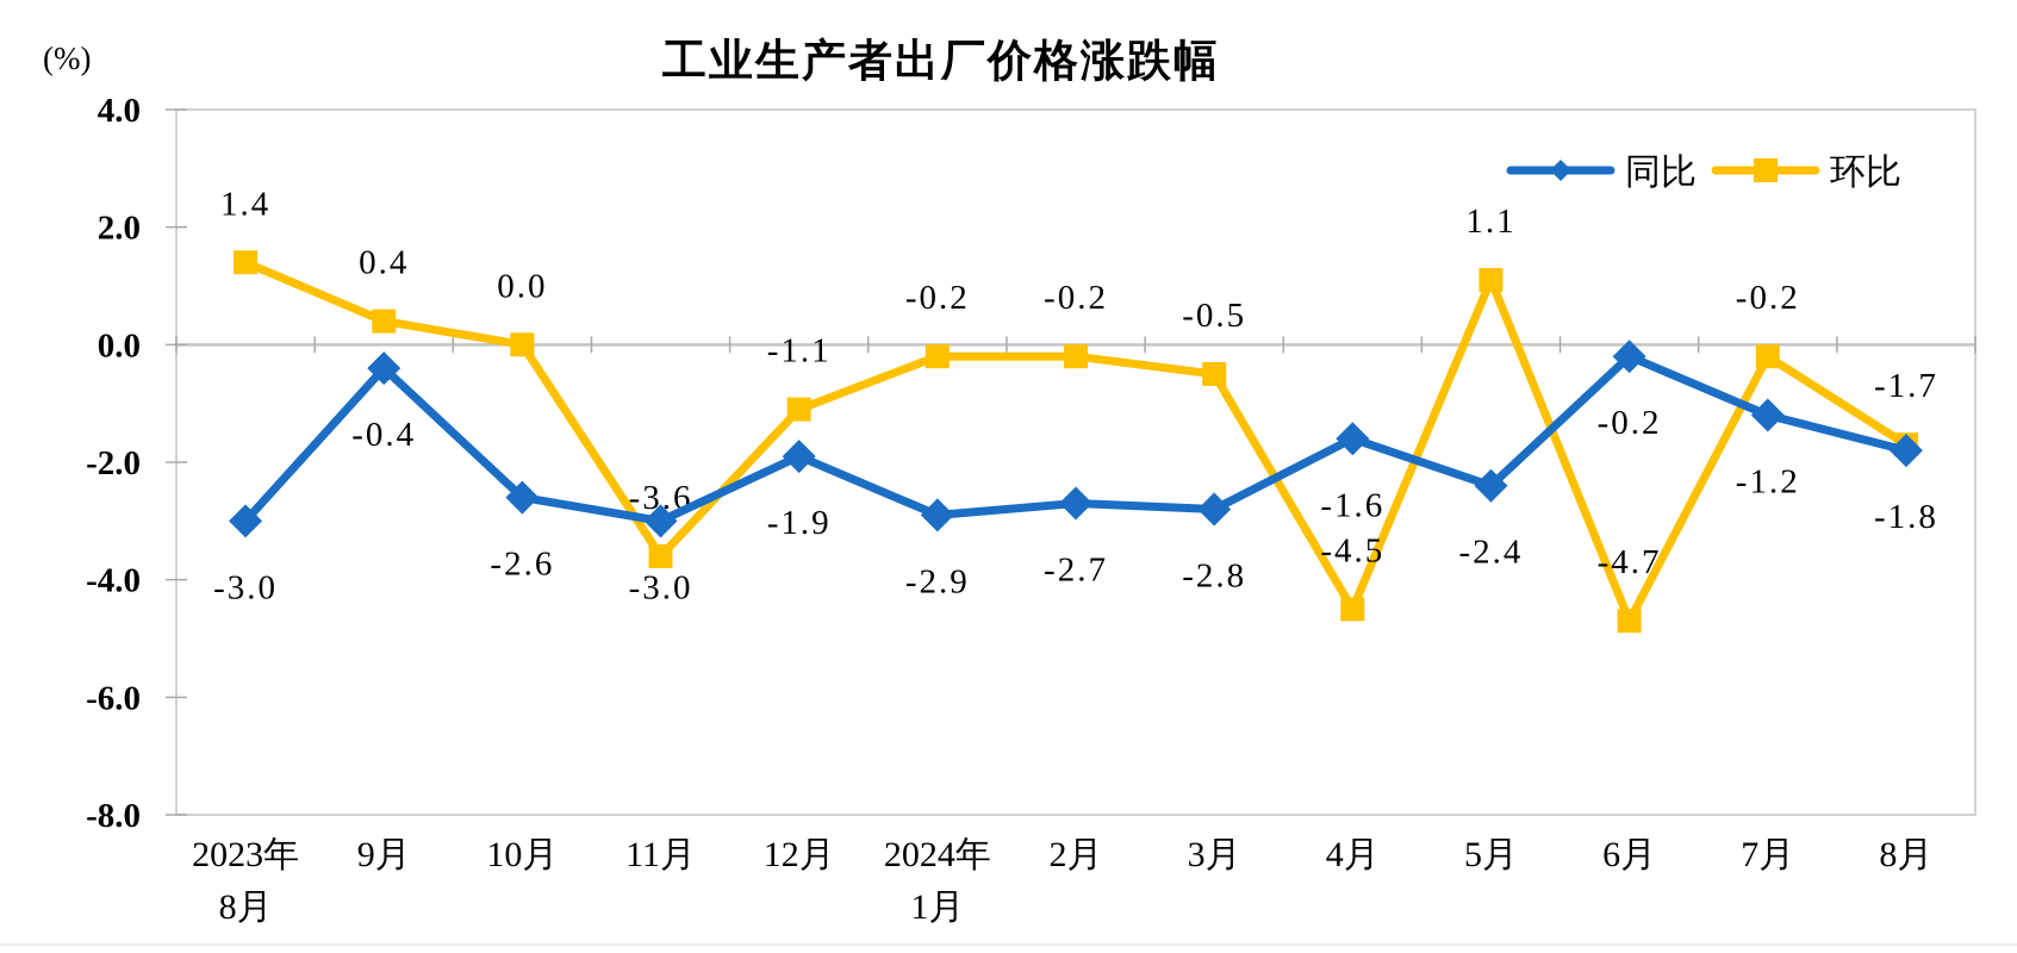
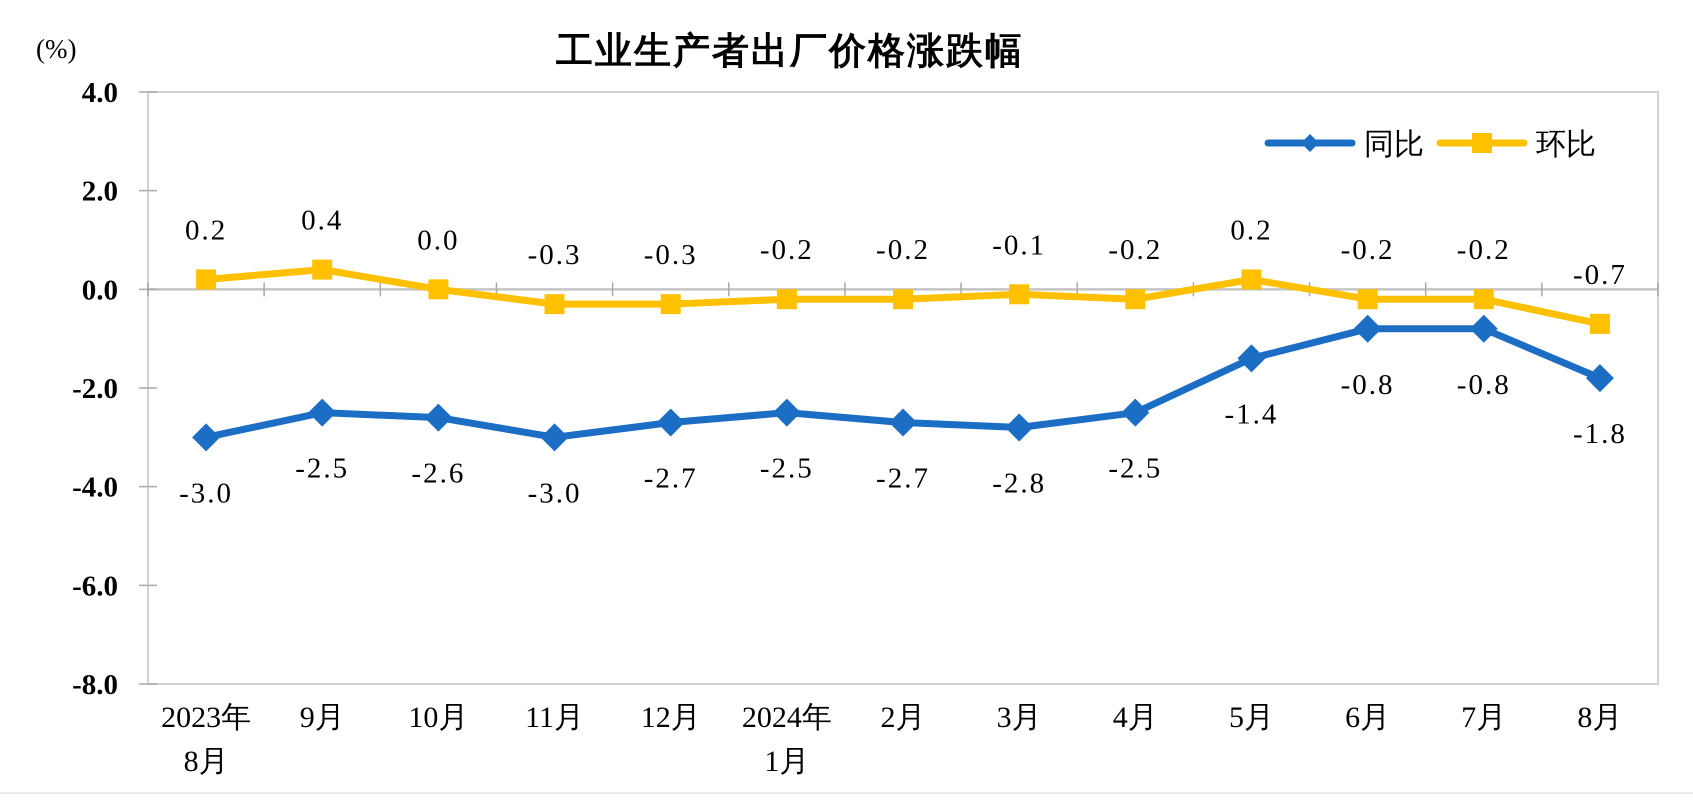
环比/2023年 8月: 1.4 -> 0.2
同比/9月: -0.4 -> -2.5
环比/11月: -3.6 -> -0.3
同比/12月: -1.9 -> -2.7
环比/12月: -1.1 -> -0.3
同比/2024年 1月: -2.9 -> -2.5
环比/3月: -0.5 -> -0.1
同比/4月: -1.6 -> -2.5
环比/4月: -4.5 -> -0.2
同比/5月: -2.4 -> -1.4
环比/5月: 1.1 -> 0.2
同比/6月: -0.2 -> -0.8
环比/6月: -4.7 -> -0.2
同比/7月: -1.2 -> -0.8
环比/8月: -1.7 -> -0.7
